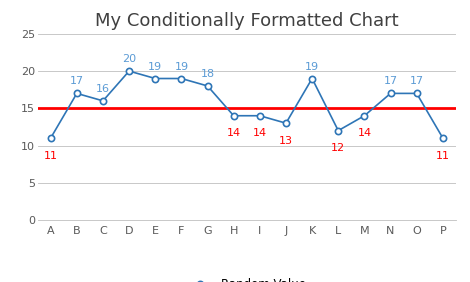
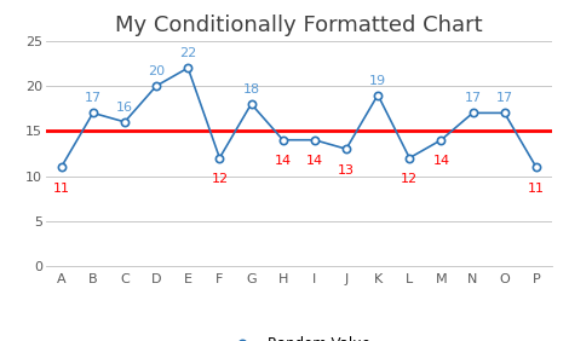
E: 19 -> 22
F: 19 -> 12
